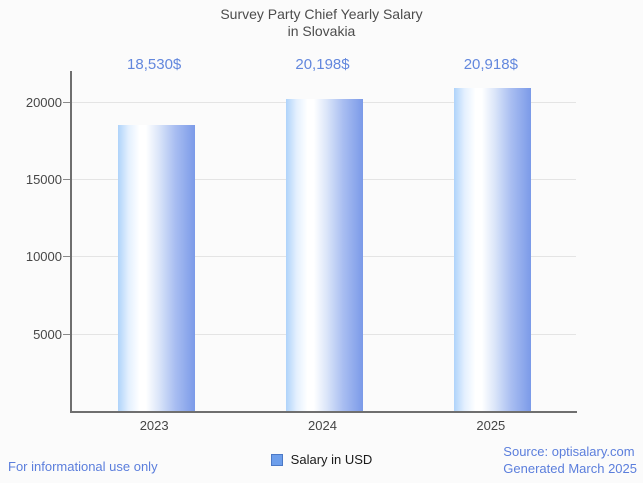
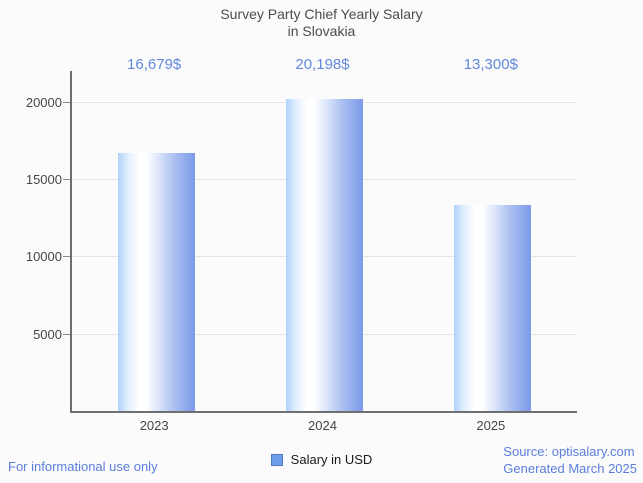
2023: 18,530 -> 16,679
2025: 20,918 -> 13,300
